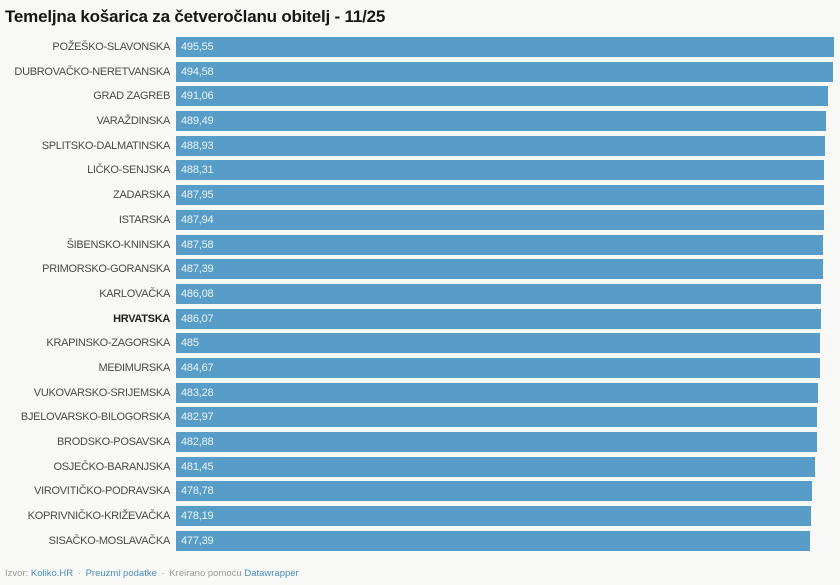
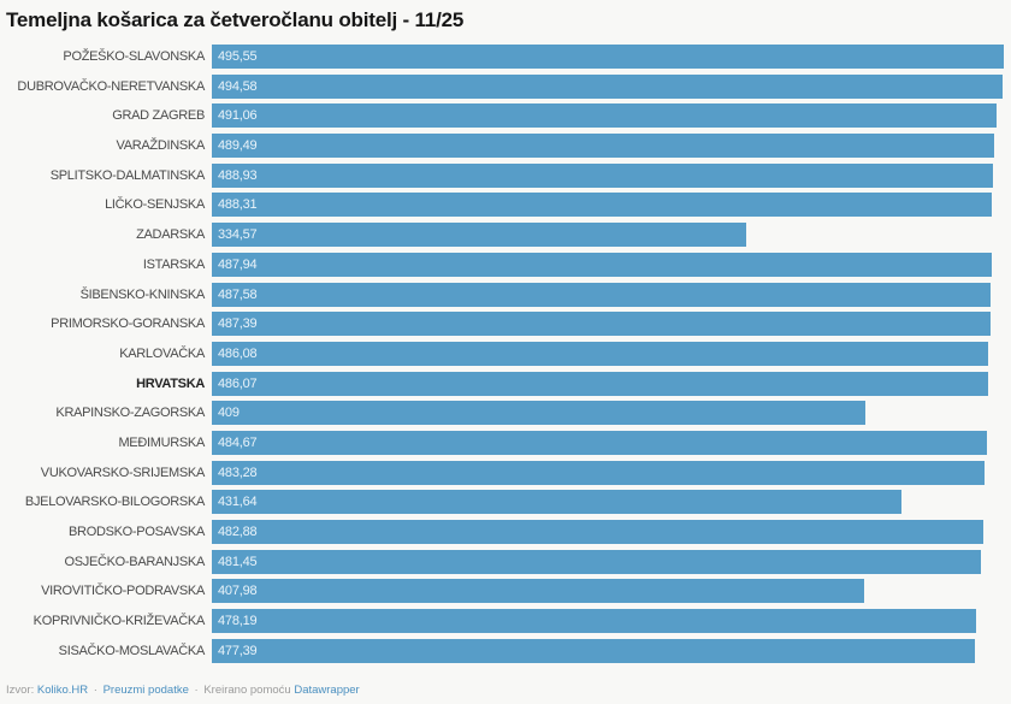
ZADARSKA: 487,95 -> 334,57
KRAPINSKO-ZAGORSKA: 485 -> 409
BJELOVARSKO-BILOGORSKA: 482,97 -> 431,64
VIROVITIČKO-PODRAVSKA: 478,78 -> 407,98
